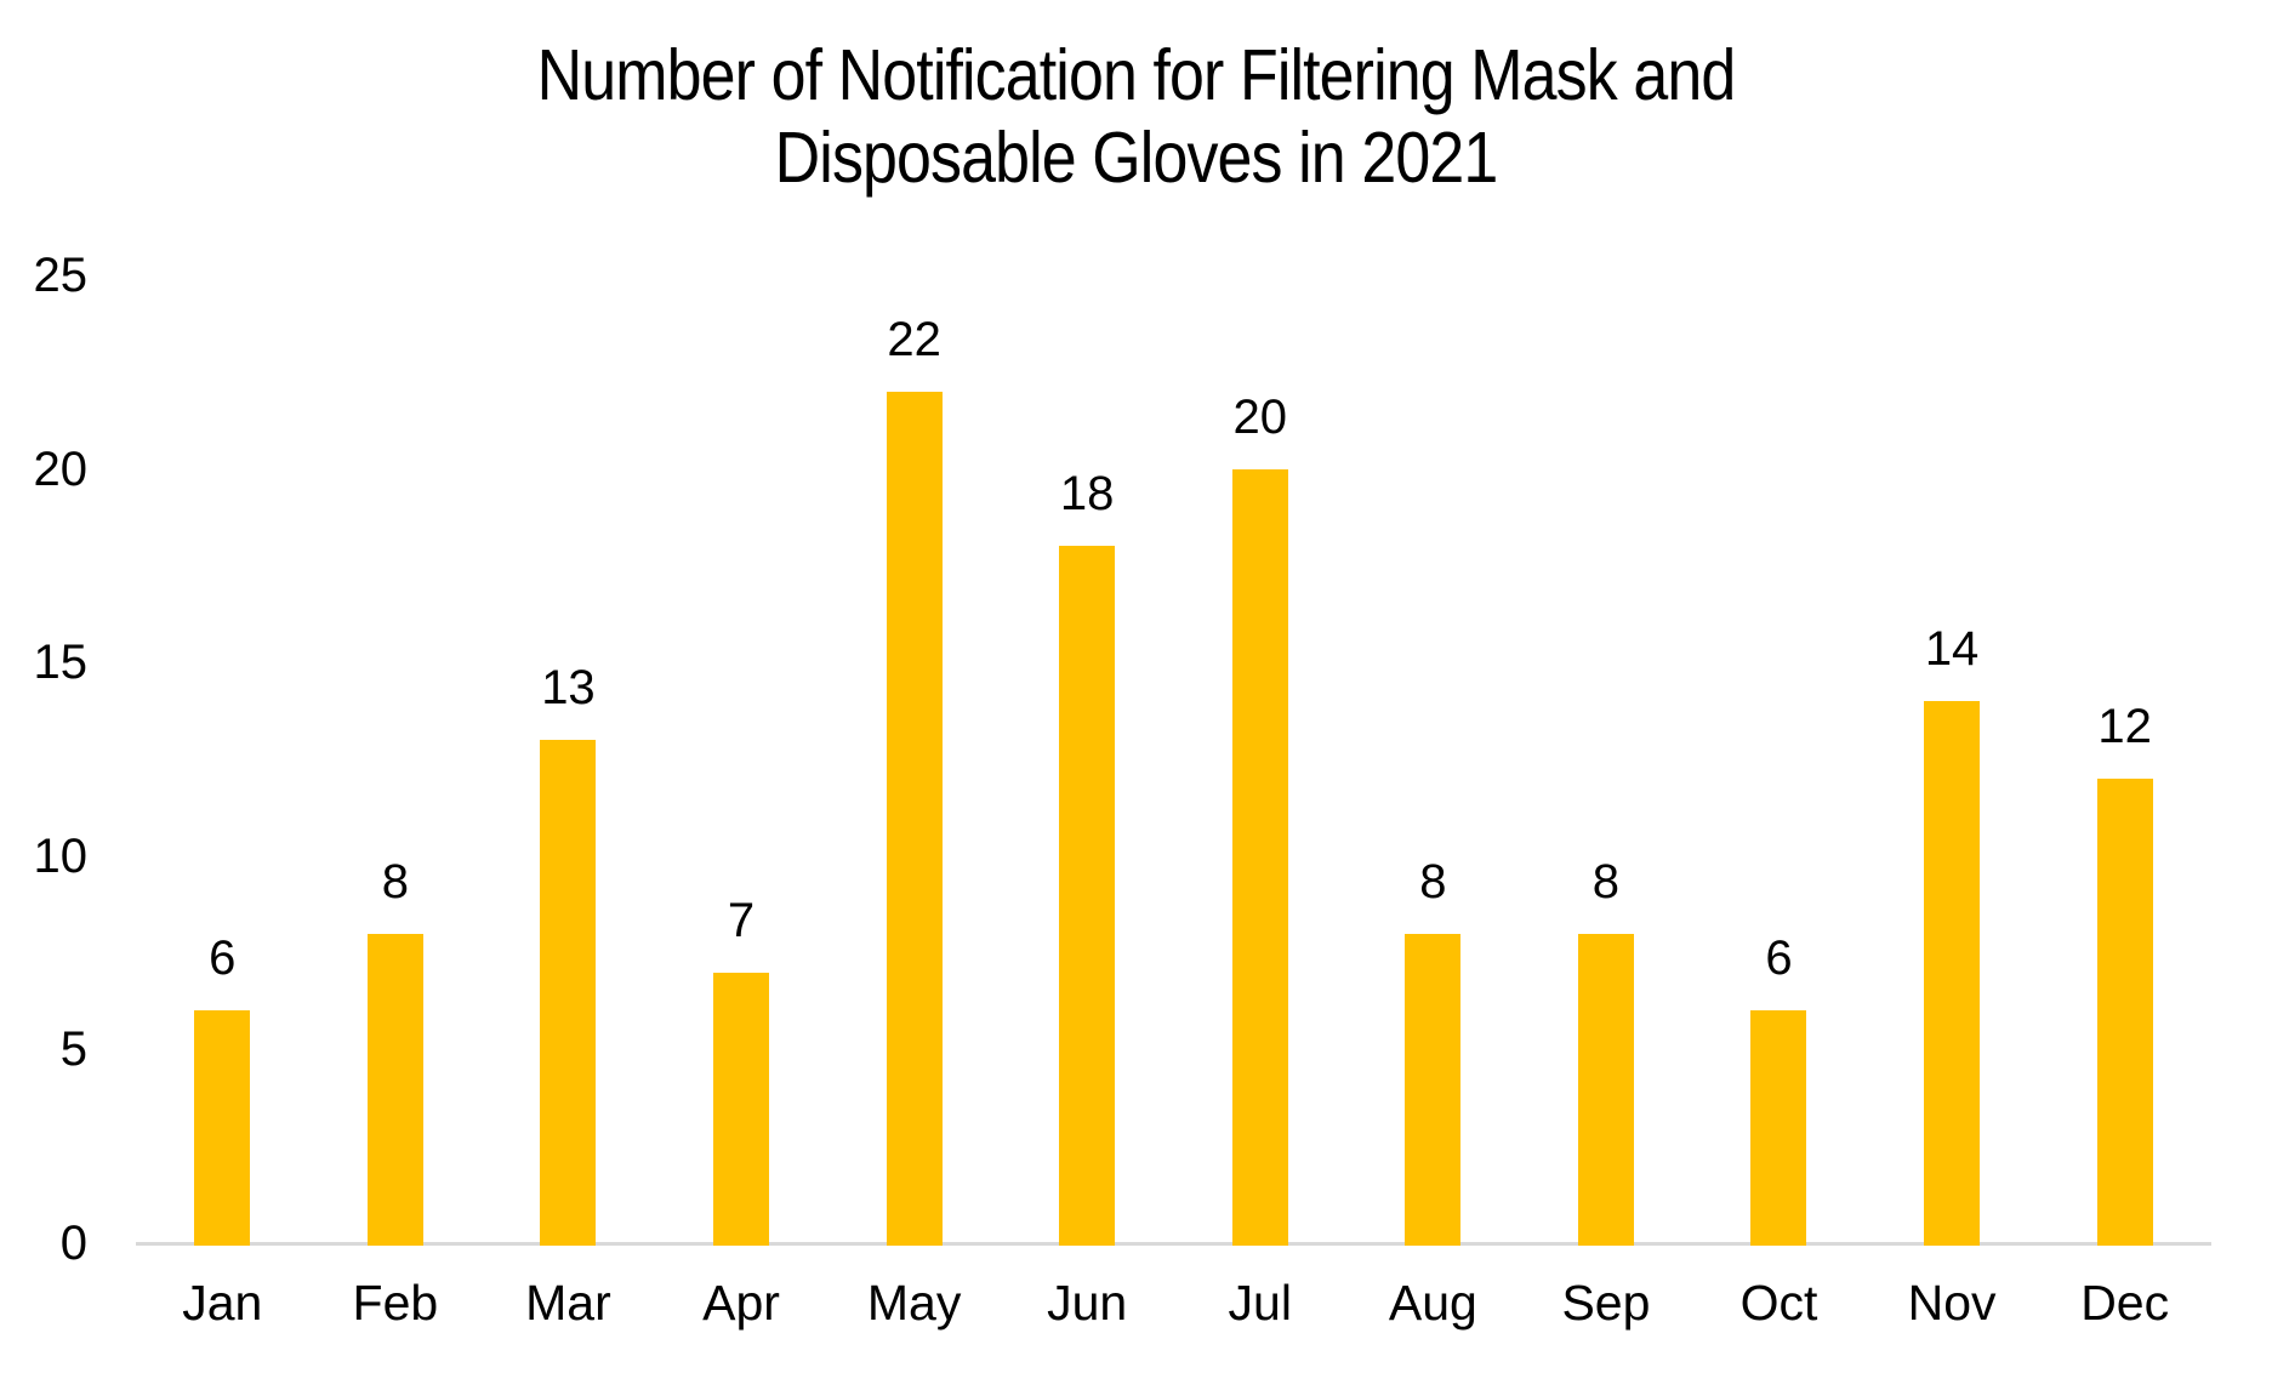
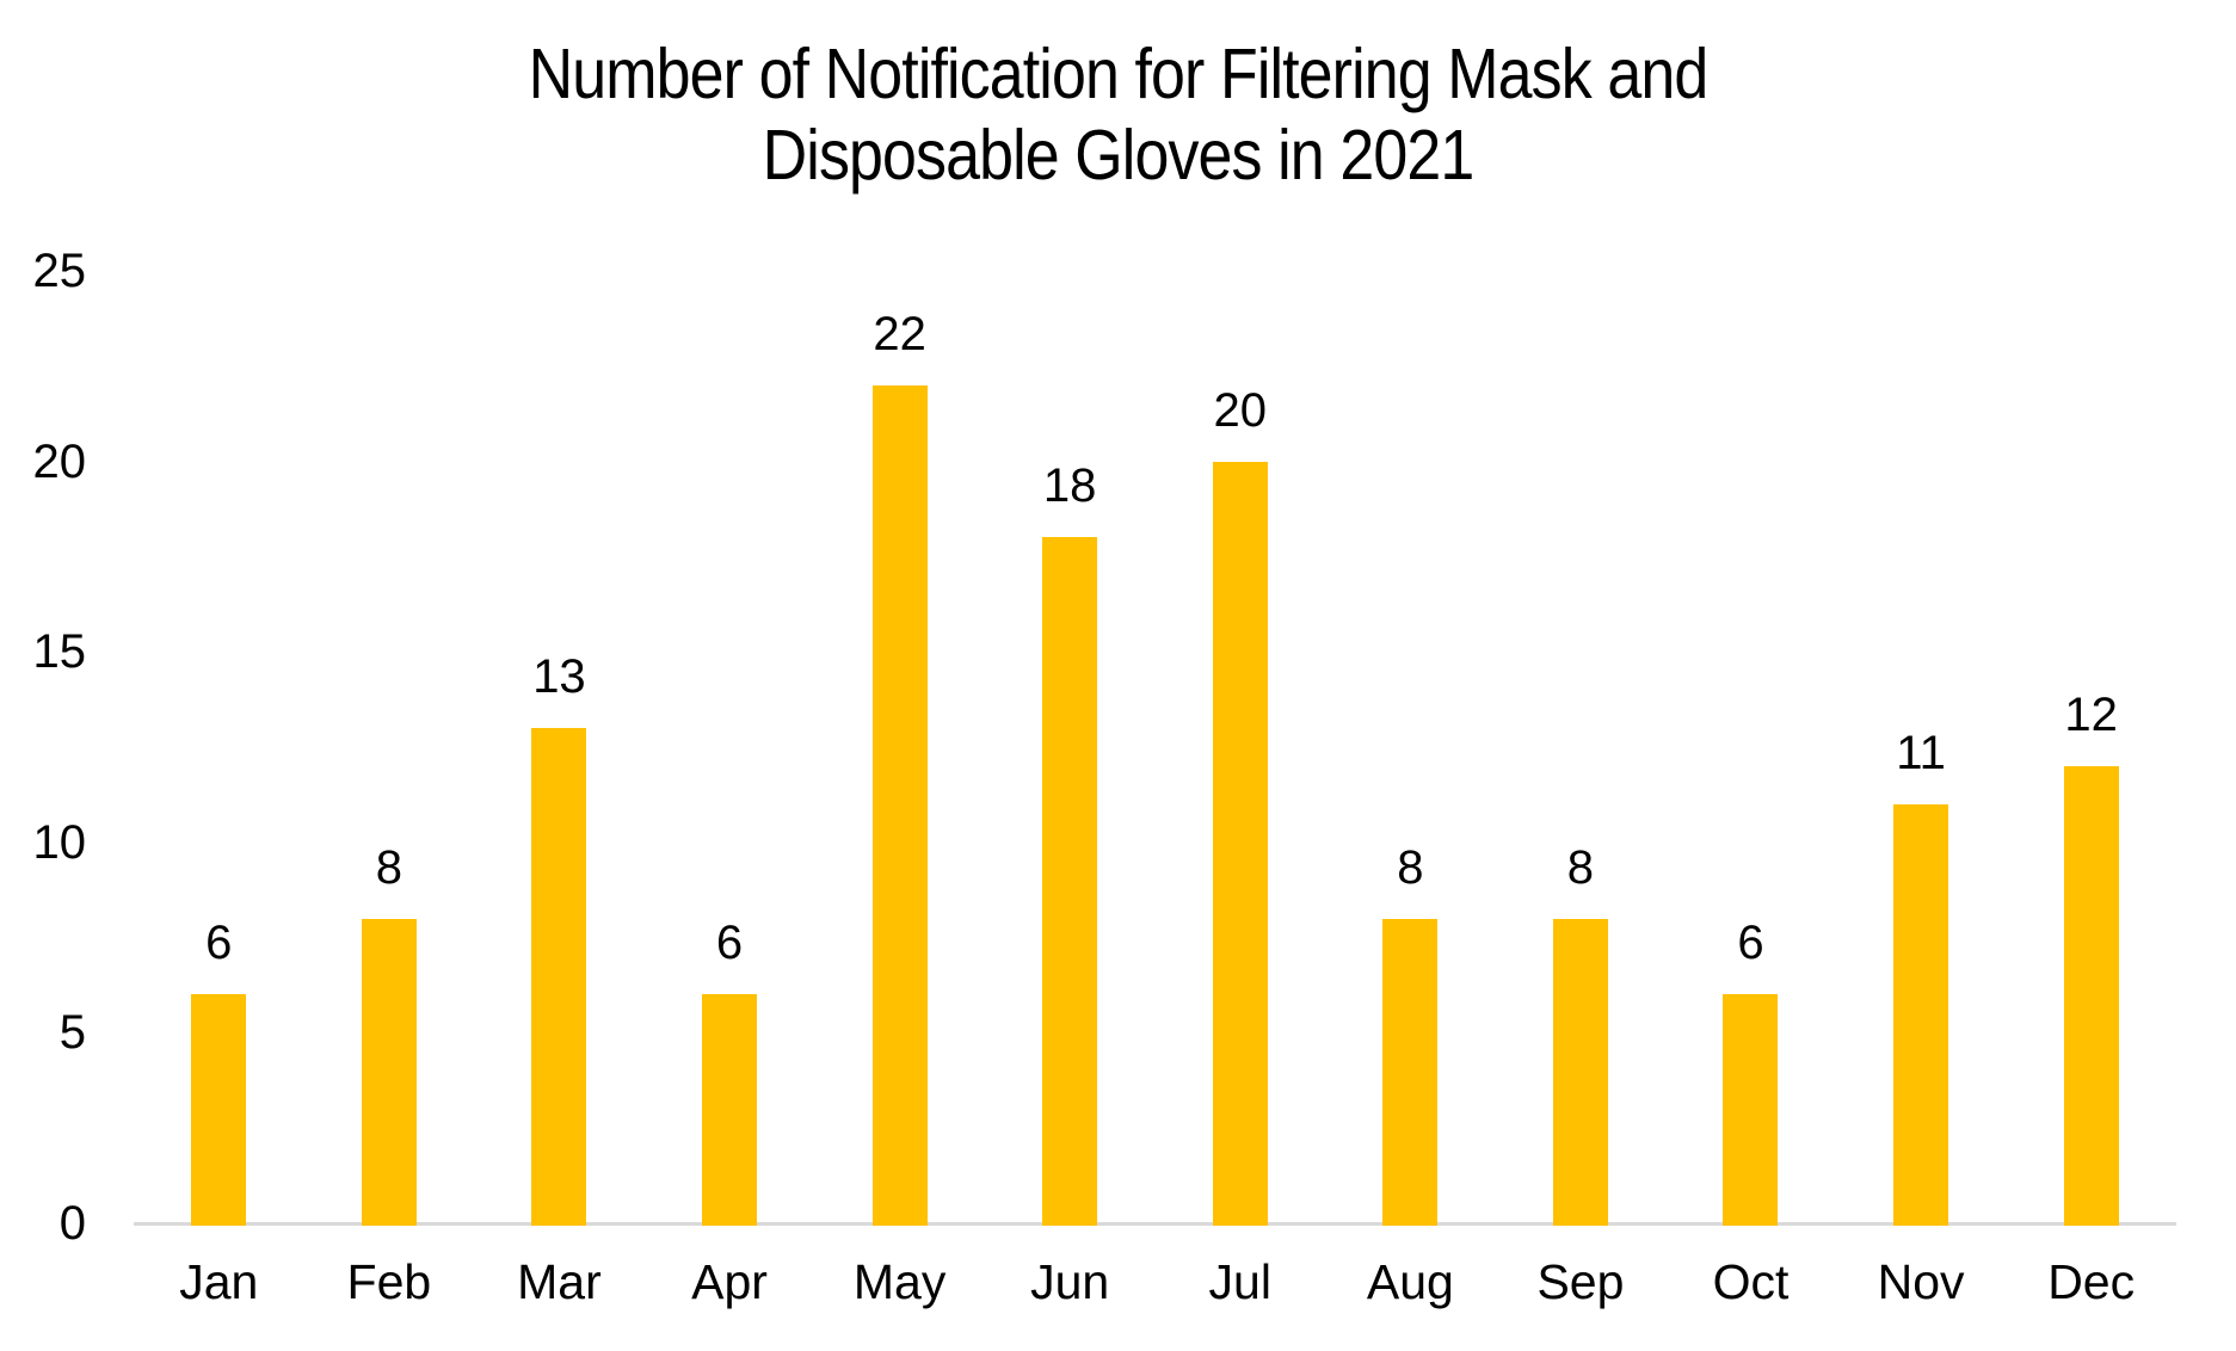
Apr: 7 -> 6
Nov: 14 -> 11
